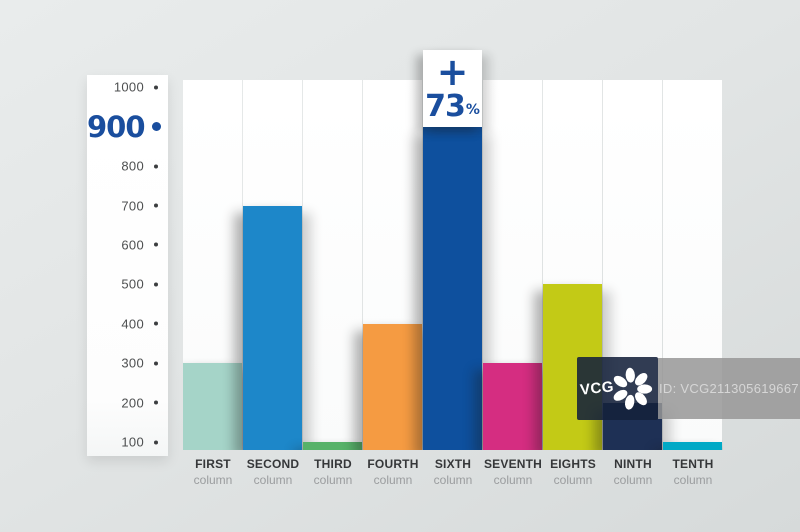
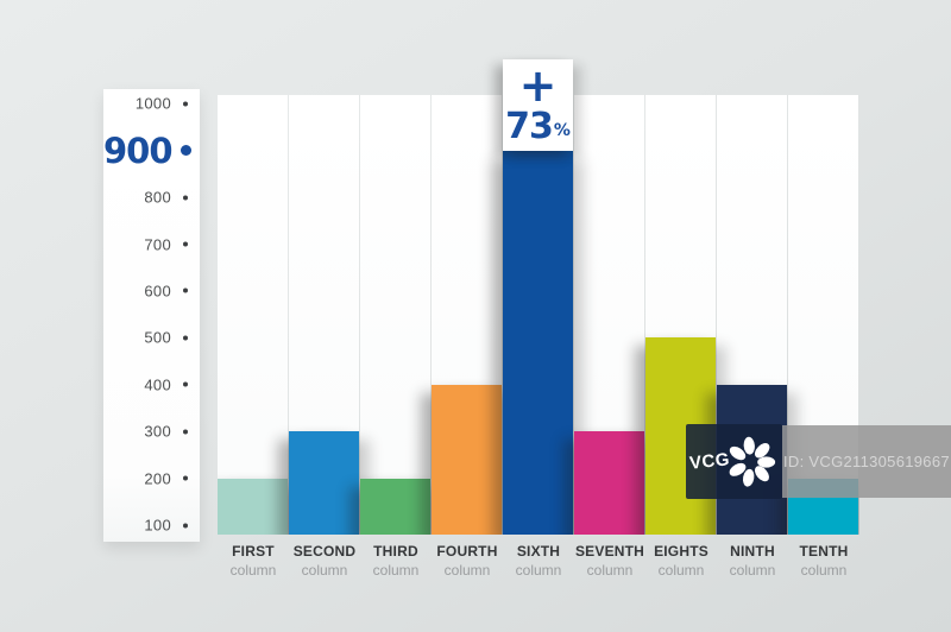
FIRST: 300 -> 200
SECOND: 700 -> 300
THIRD: 100 -> 200
NINTH: 200 -> 400
TENTH: 100 -> 200
